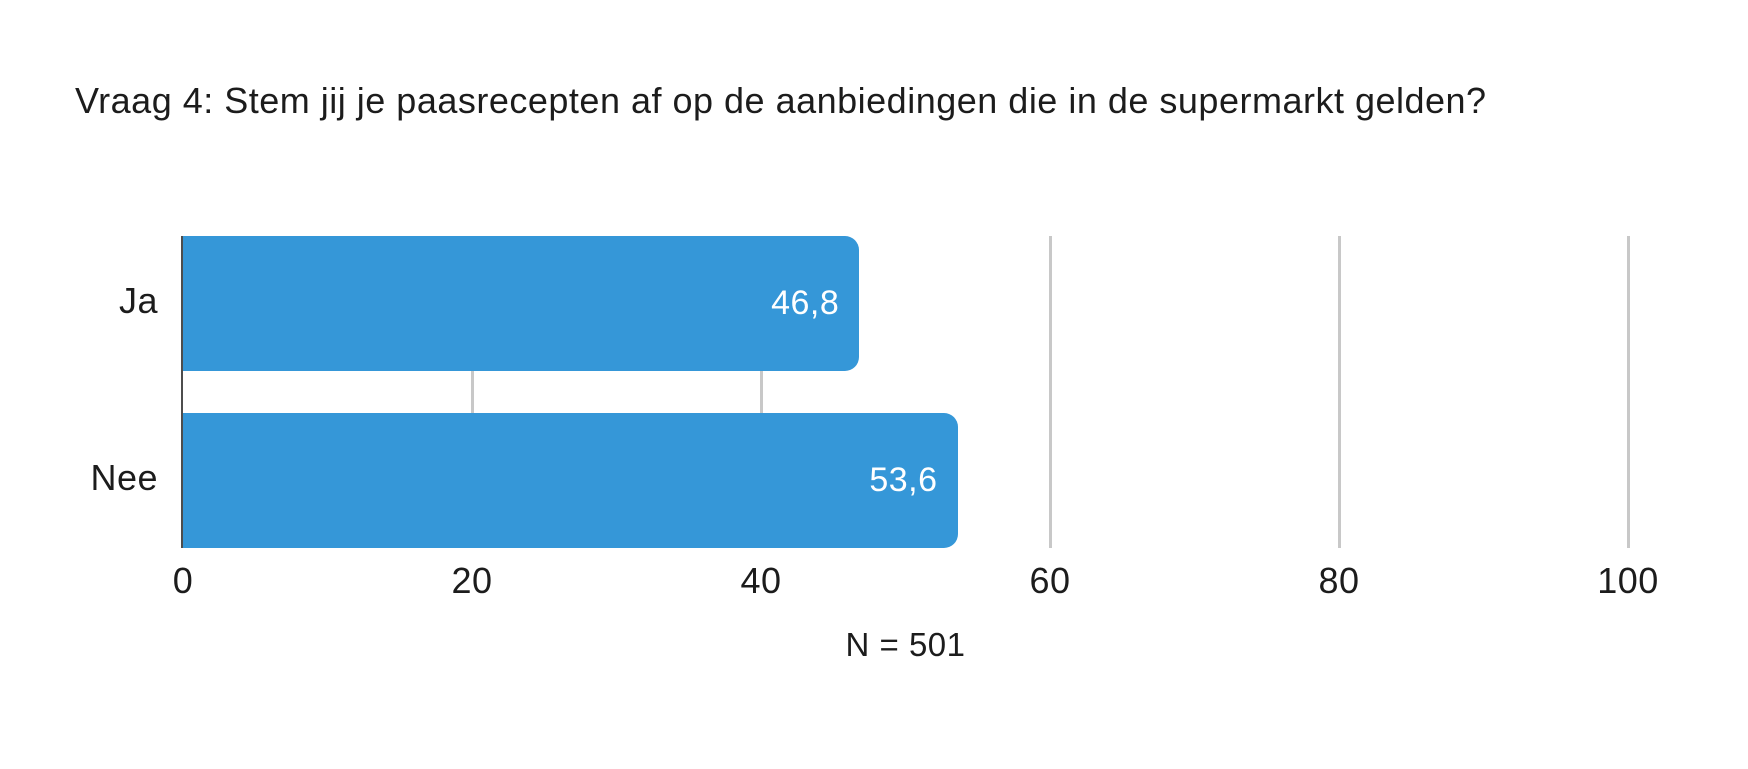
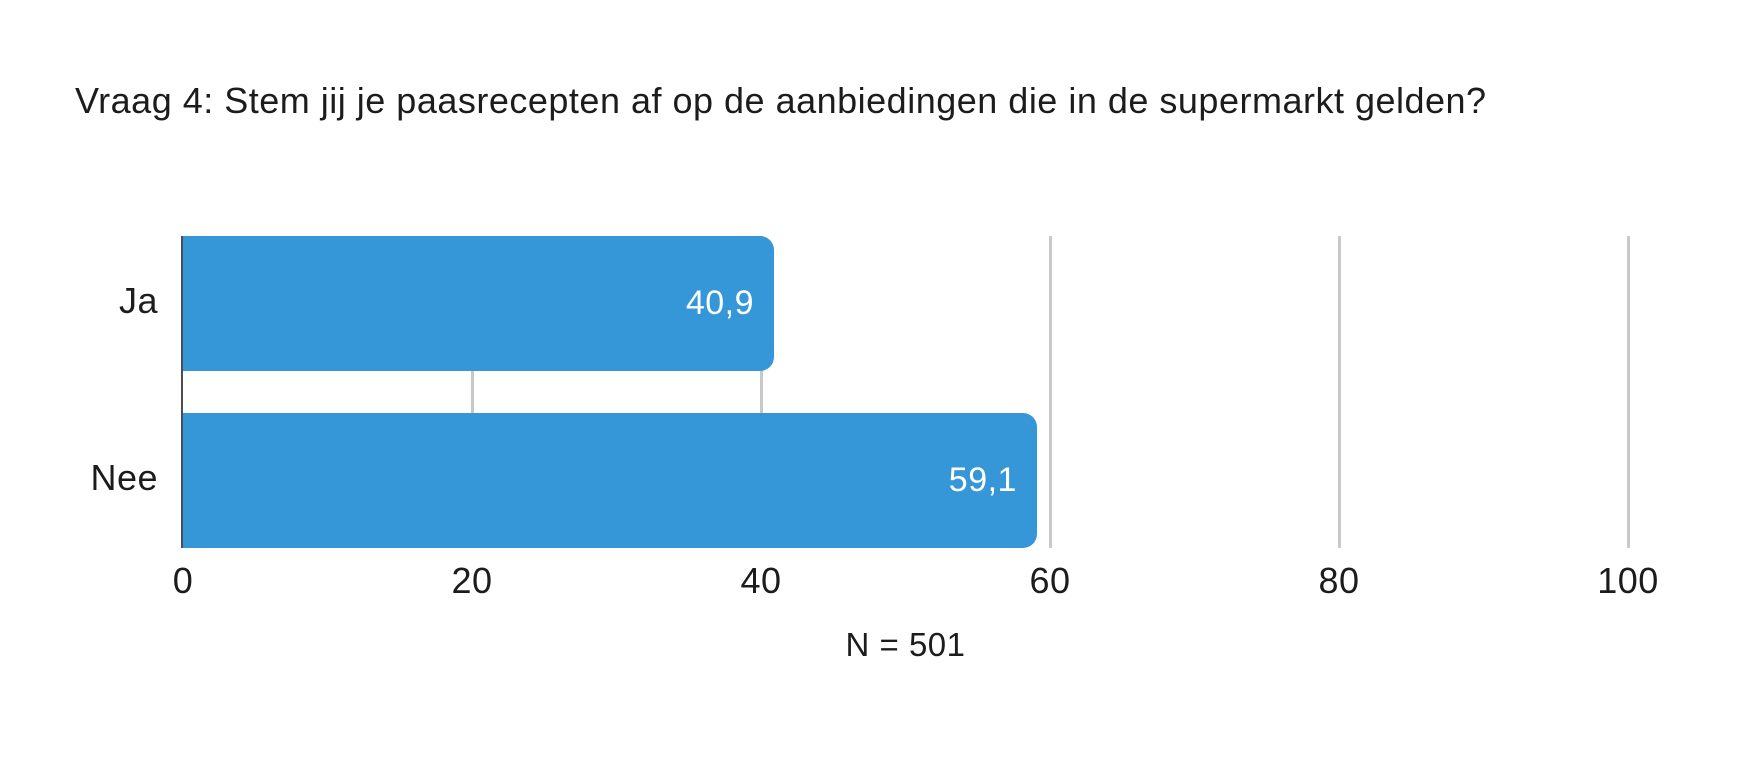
Ja: 46,8 -> 40,9
Nee: 53,6 -> 59,1
